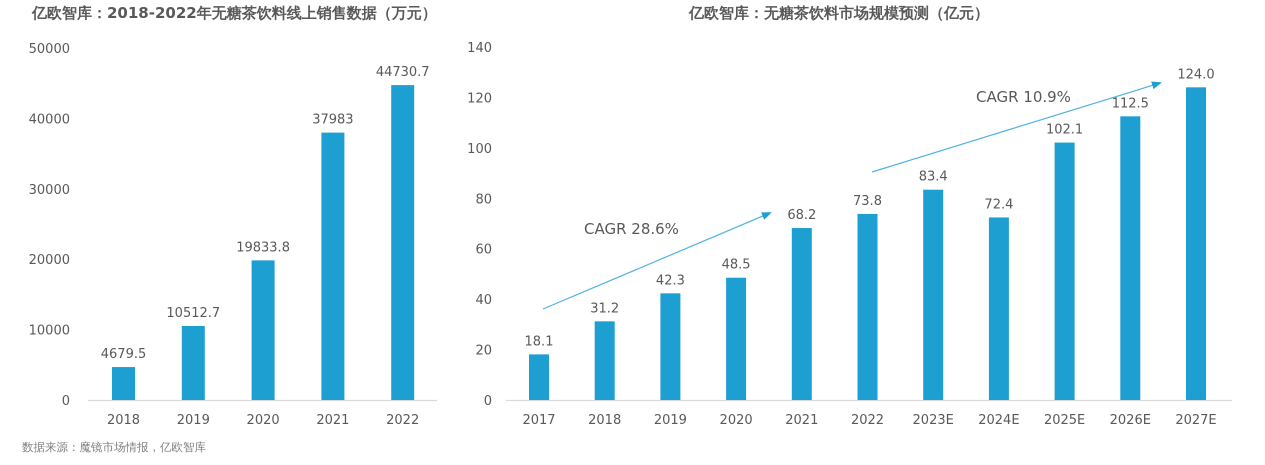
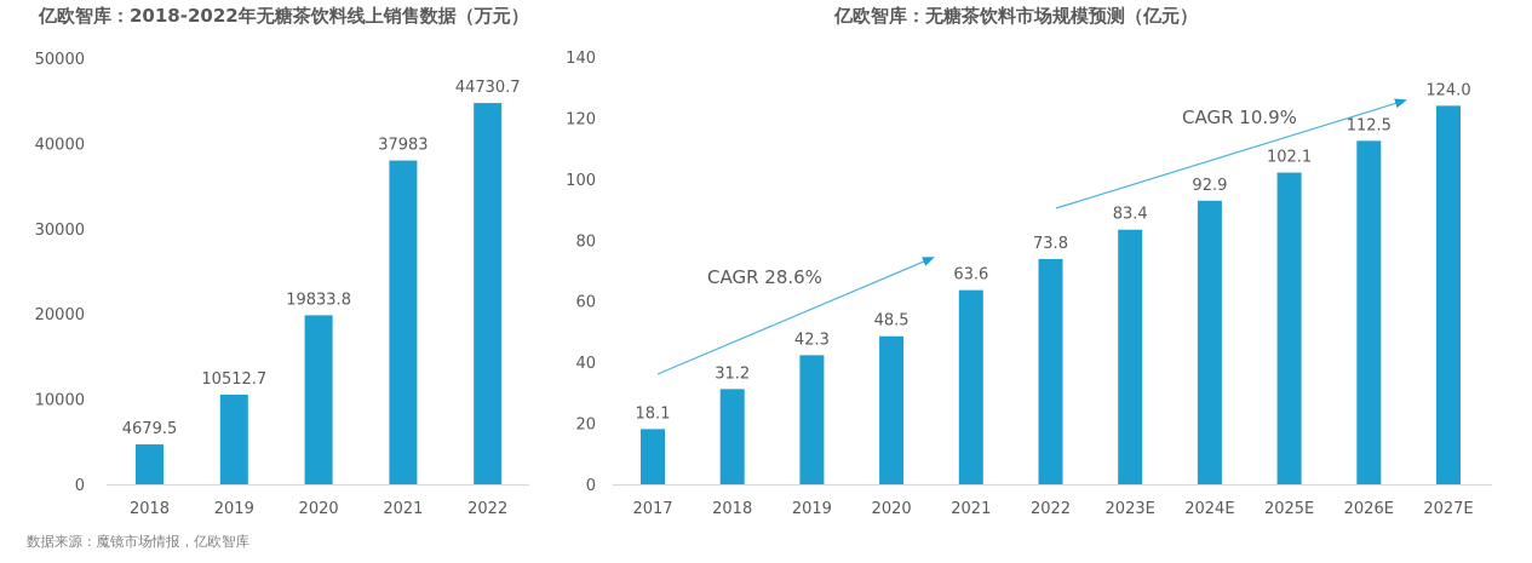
亿欧智库：无糖茶饮料市场规模预测（亿元）/2021: 68.2 -> 63.6
亿欧智库：无糖茶饮料市场规模预测（亿元）/2024E: 72.4 -> 92.9
